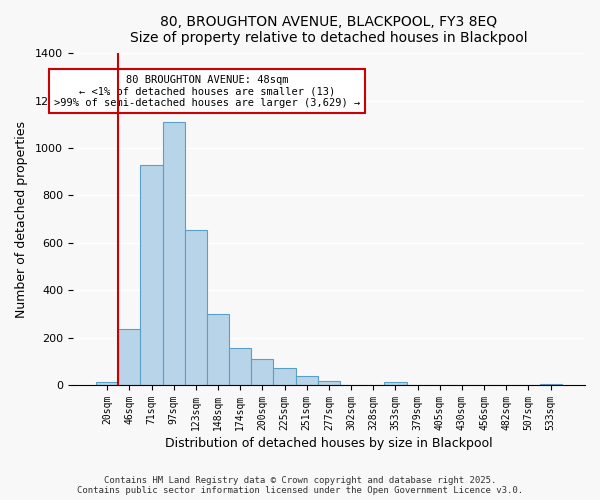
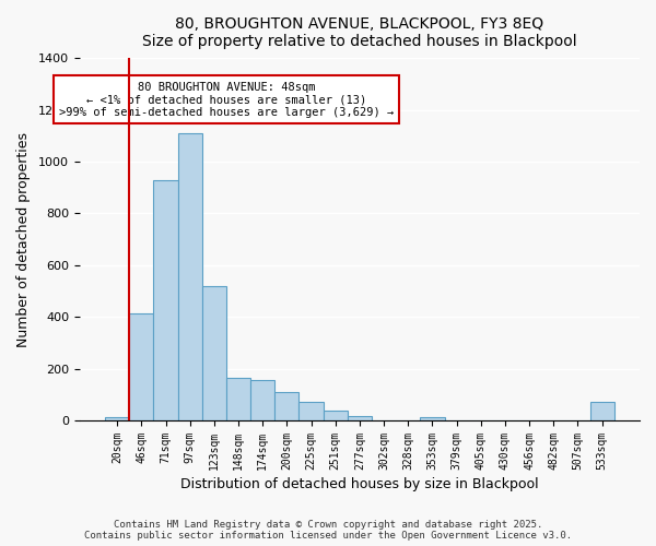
46sqm: 235 -> 415
123sqm: 655 -> 520
148sqm: 298 -> 165
533sqm: 5 -> 70
